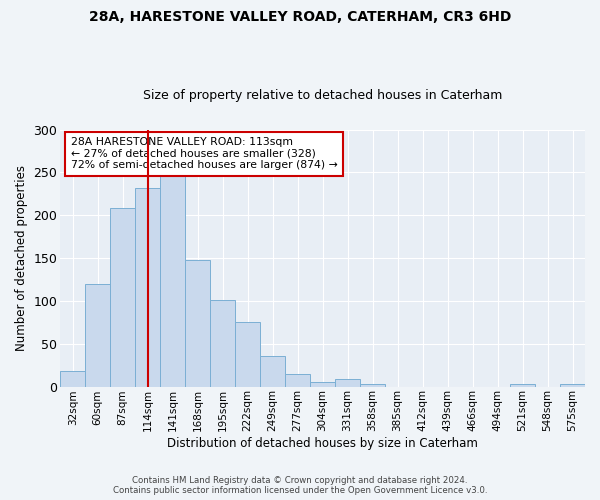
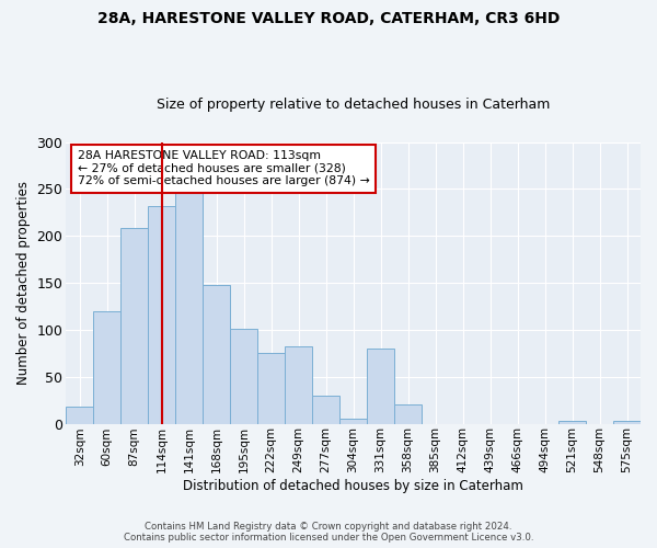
249sqm: 36 -> 82
277sqm: 15 -> 30
331sqm: 9 -> 80
358sqm: 3 -> 20
